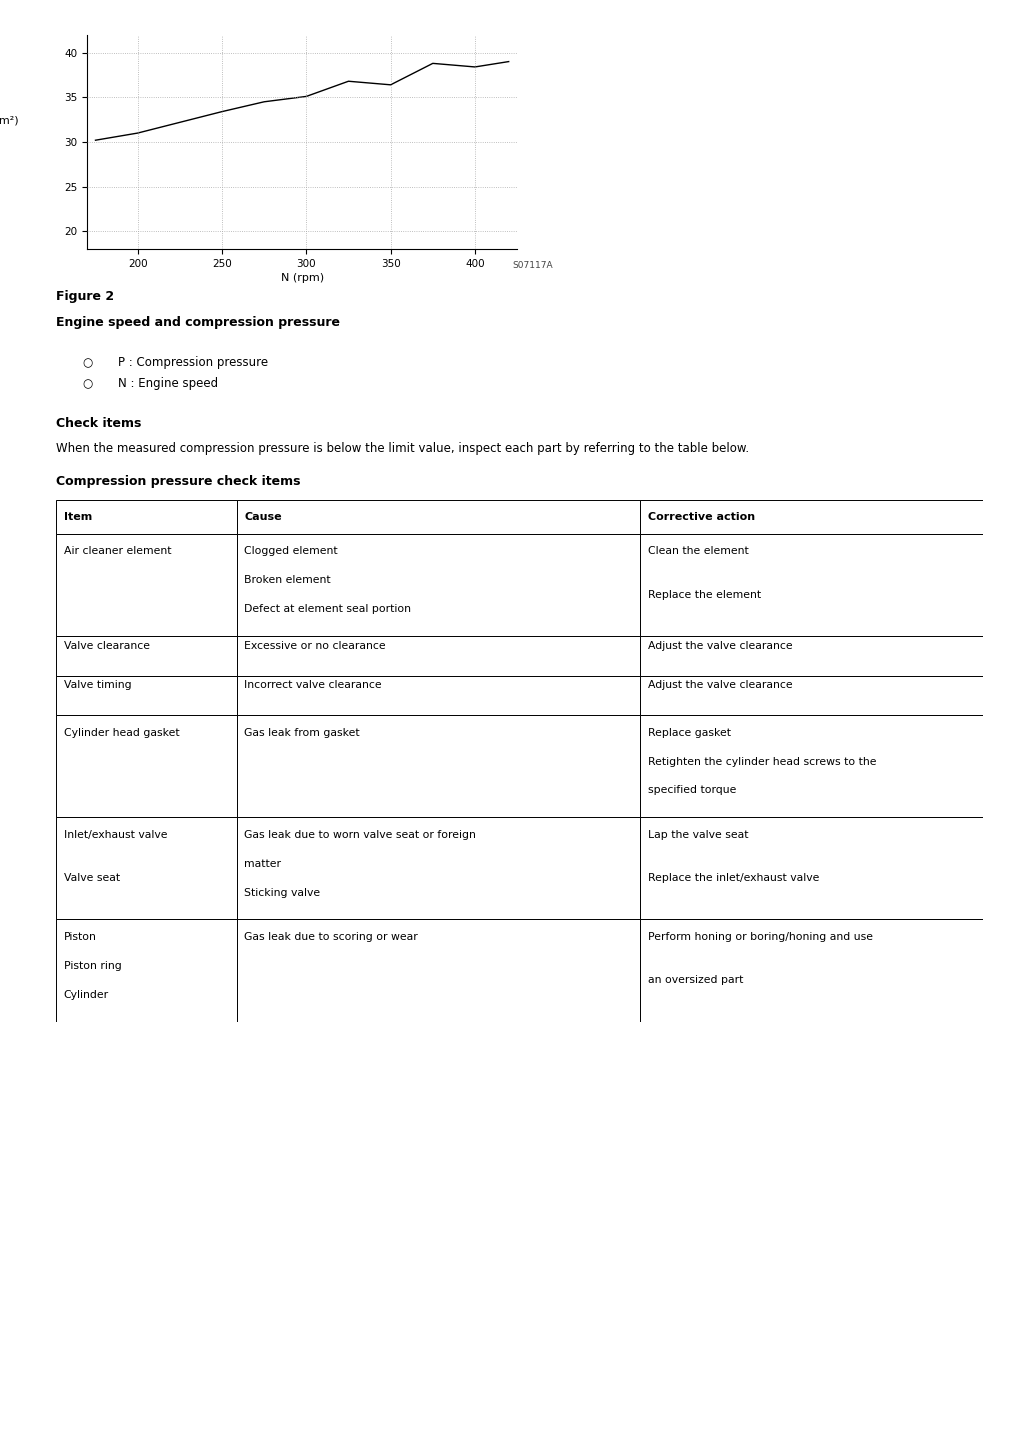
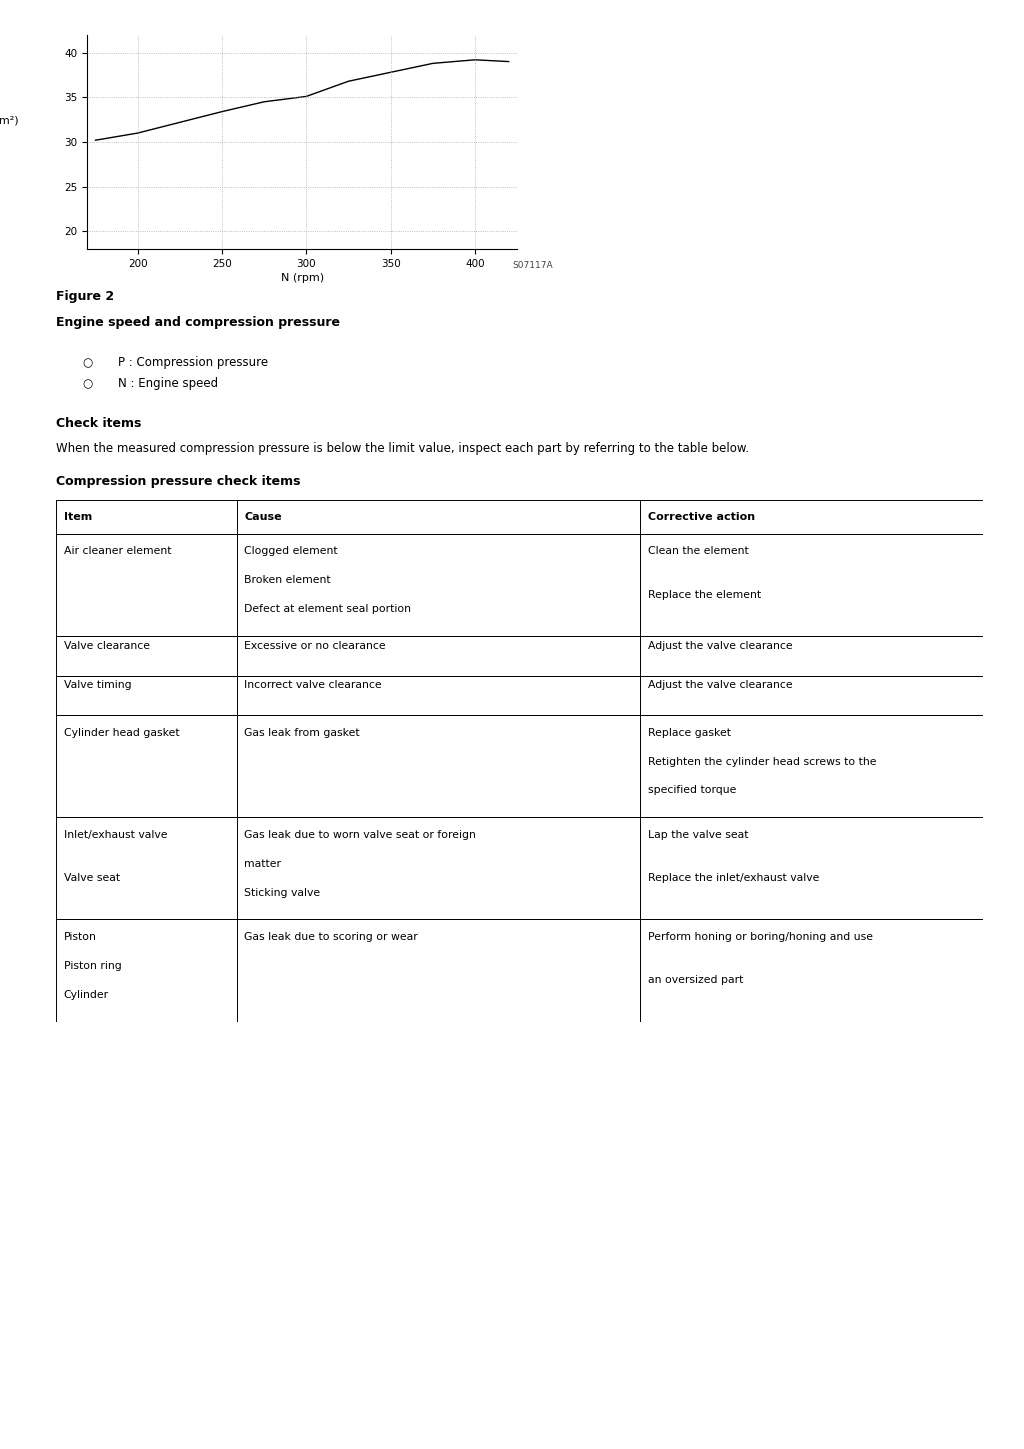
350: 36.4 -> 37.8
400: 38.4 -> 39.2
